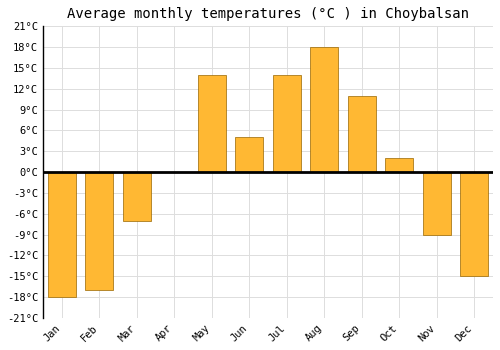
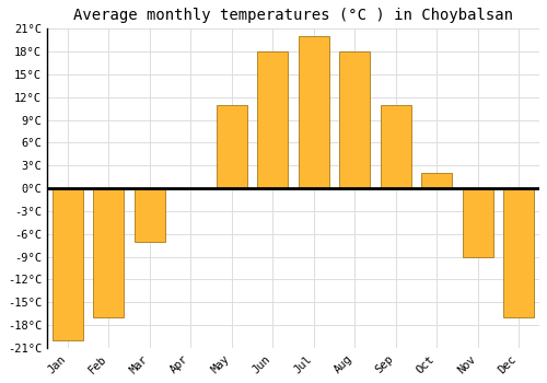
Jan: -18°C -> -20°C
May: 14°C -> 11°C
Jun: 5°C -> 18°C
Jul: 14°C -> 20°C
Dec: -15°C -> -17°C
